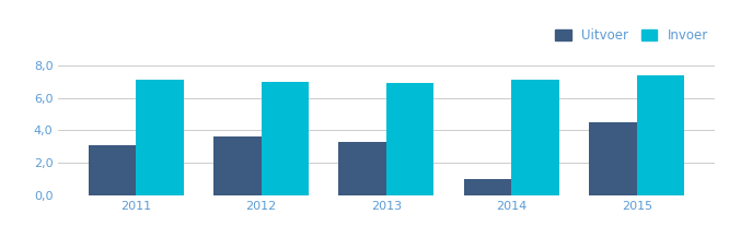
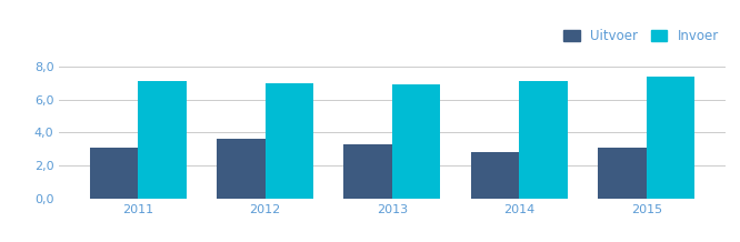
Uitvoer/2014: 1,0 -> 2,8
Uitvoer/2015: 4,5 -> 3,1
